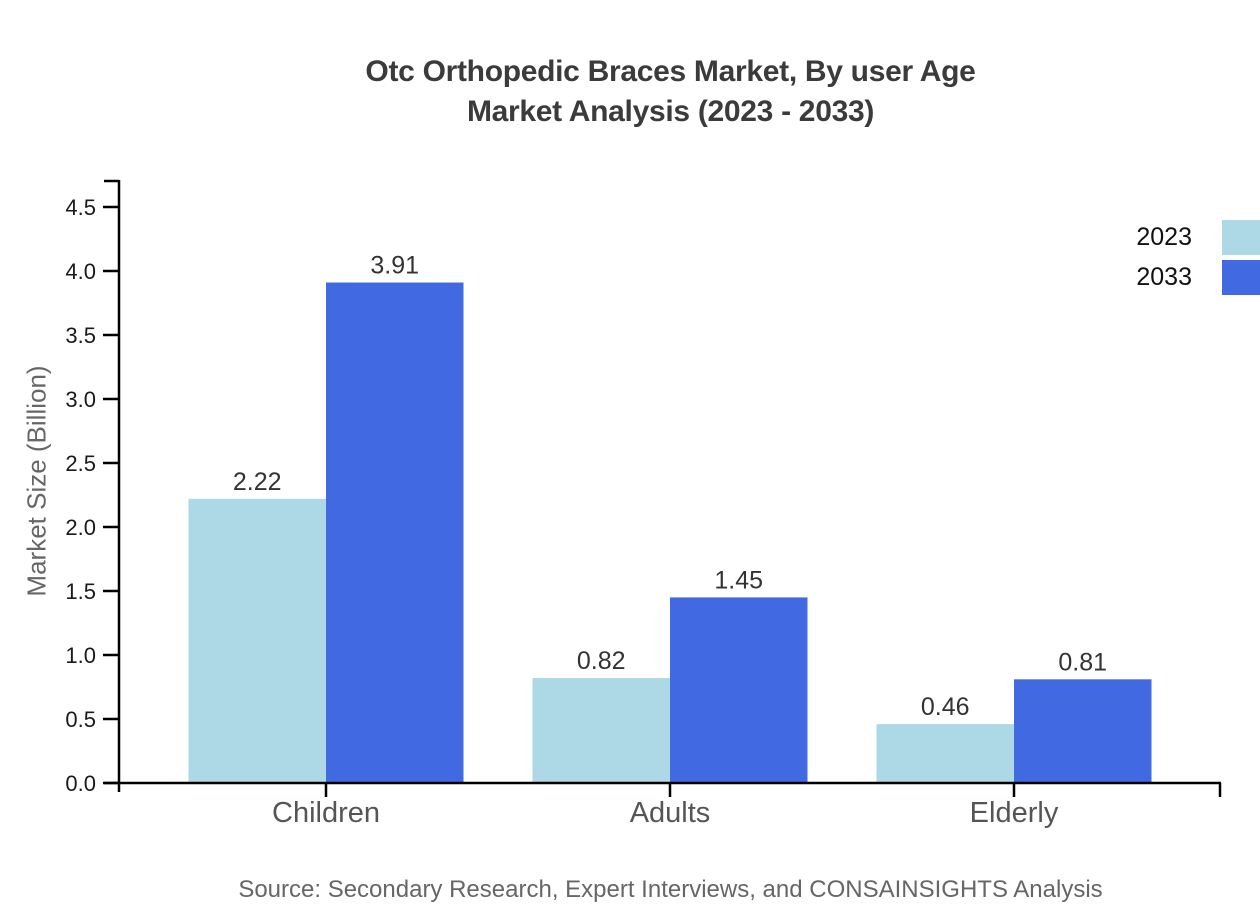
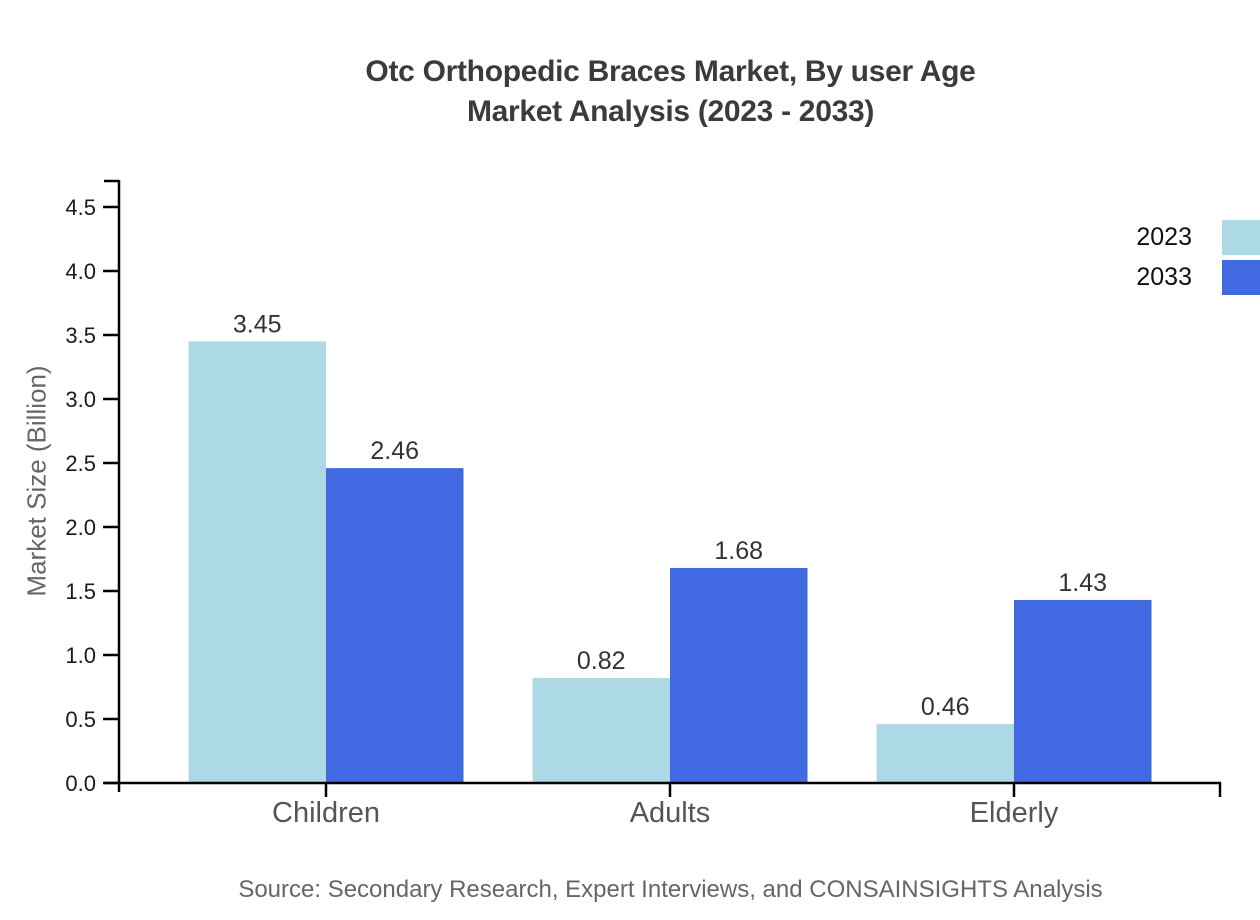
2023/Children: 2.22 -> 3.45
2033/Children: 3.91 -> 2.46
2033/Adults: 1.45 -> 1.68
2033/Elderly: 0.81 -> 1.43
